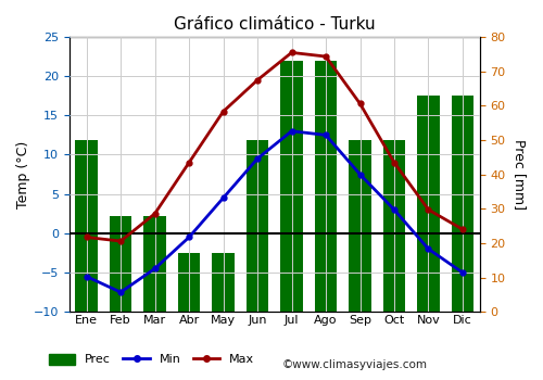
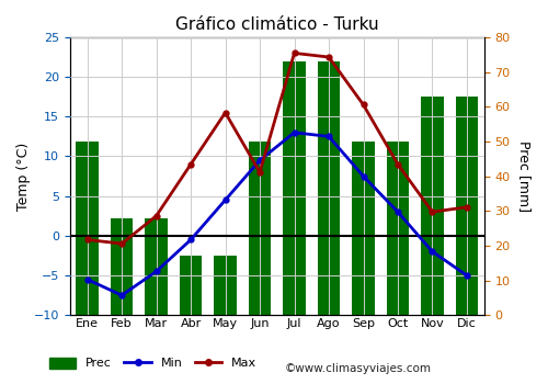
Max/Jun: 19.5 -> 8.0
Max/Dic: 0.5 -> 3.6
